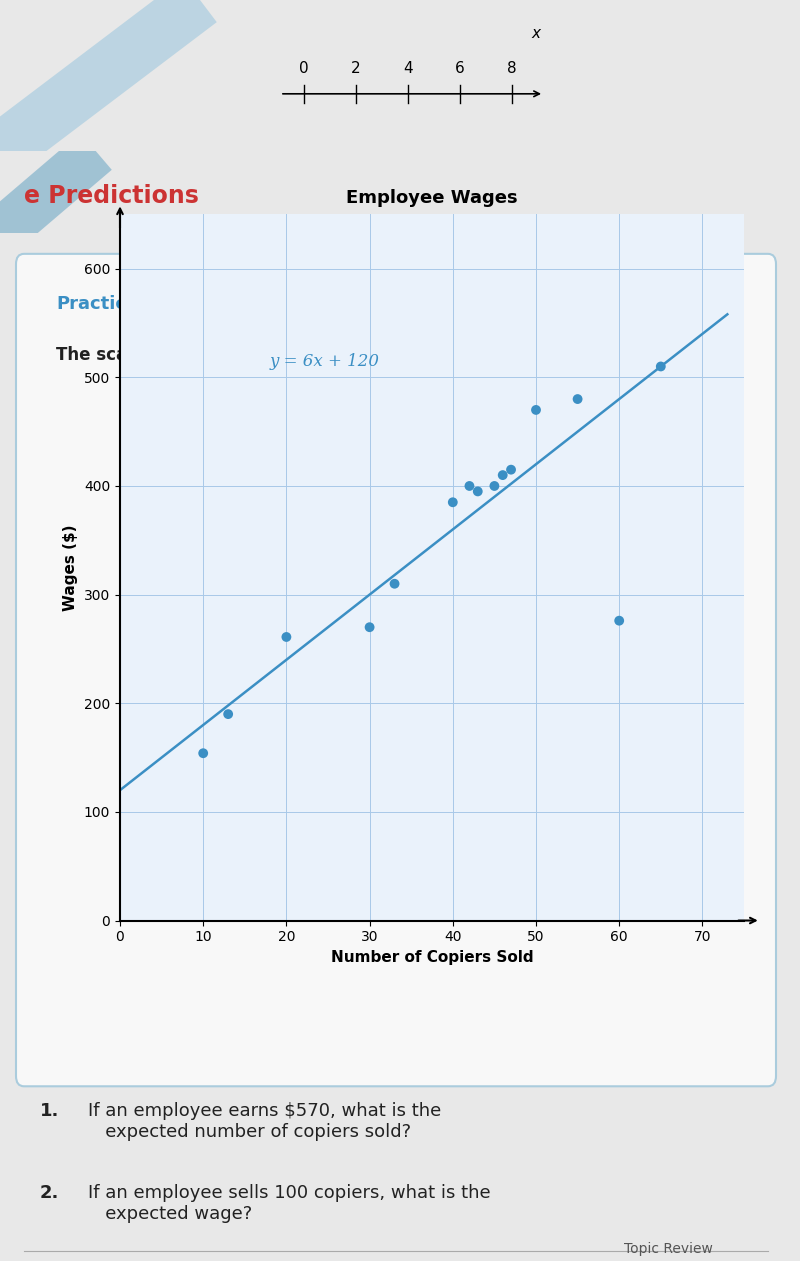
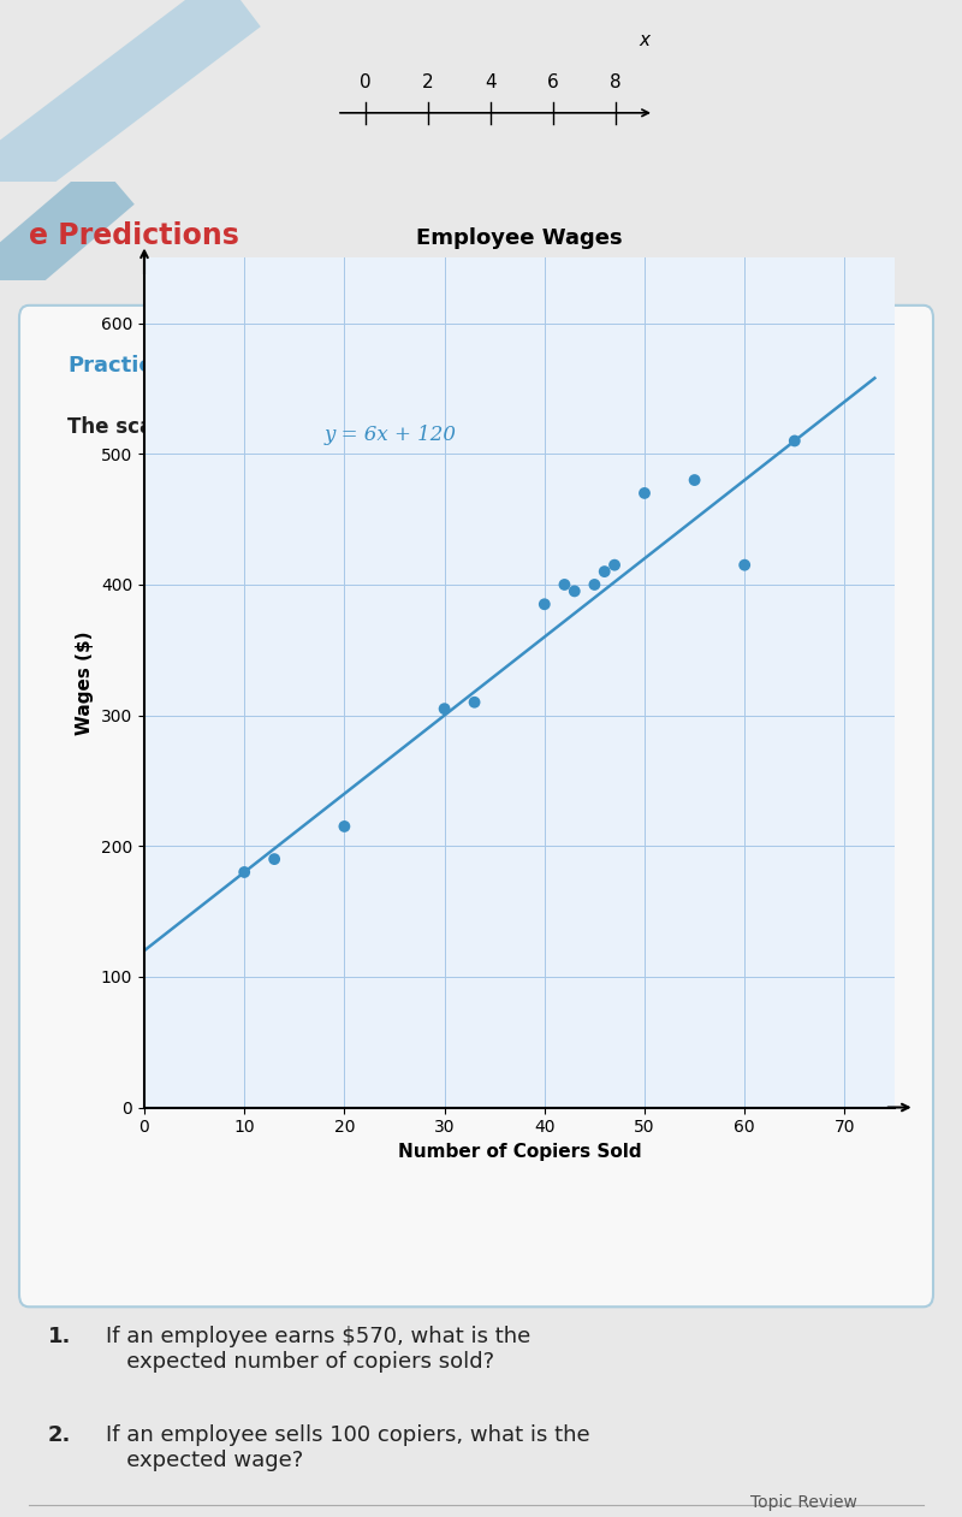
10: 154 -> 180
20: 261 -> 215
30: 270 -> 305
60: 276 -> 415
